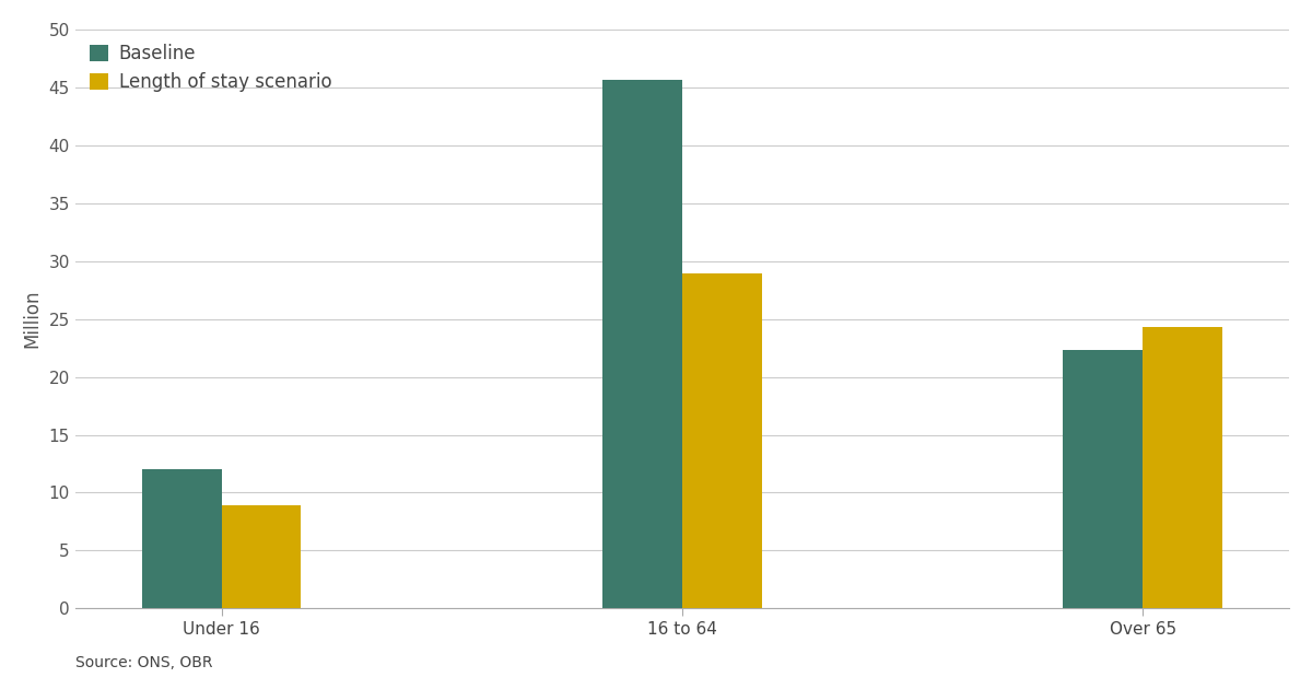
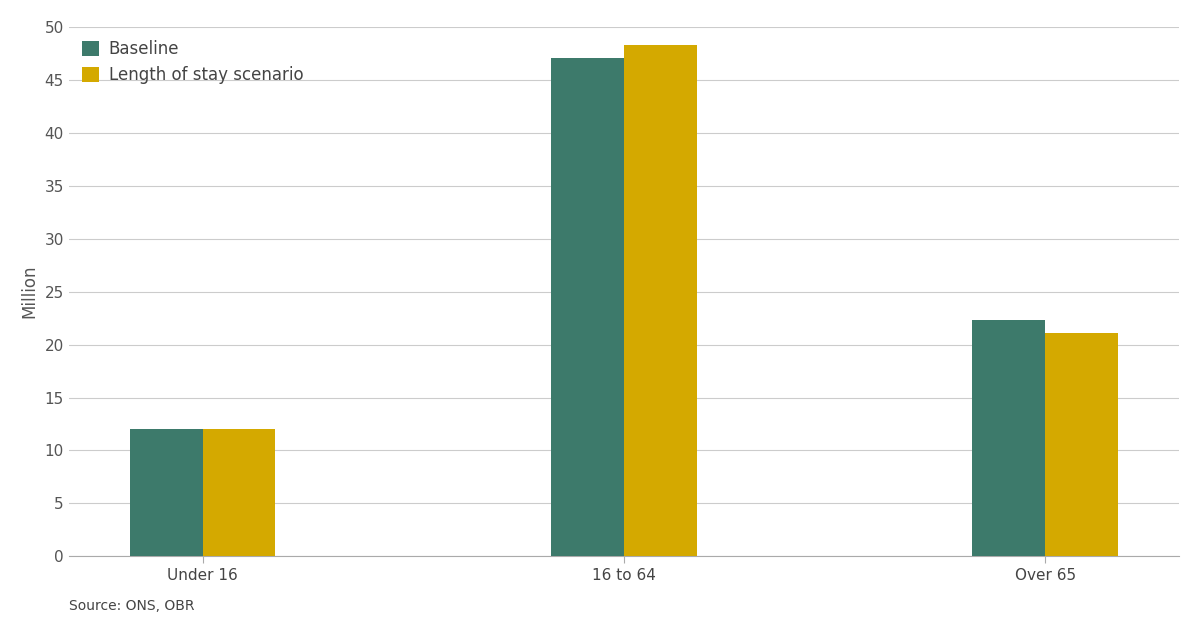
Length of stay scenario/Under 16: 8.9 -> 12.0
Baseline/16 to 64: 45.6 -> 47.1
Length of stay scenario/16 to 64: 28.9 -> 48.3
Length of stay scenario/Over 65: 24.3 -> 21.1
